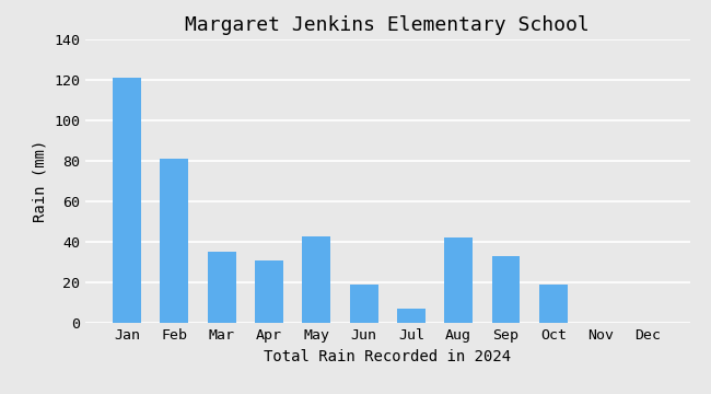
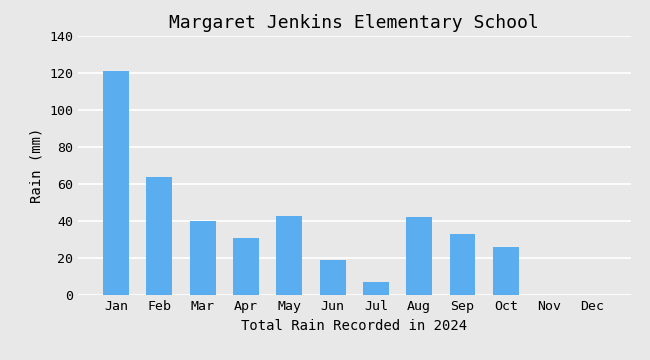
Feb: 81 -> 64
Mar: 35 -> 40
Oct: 19 -> 26
